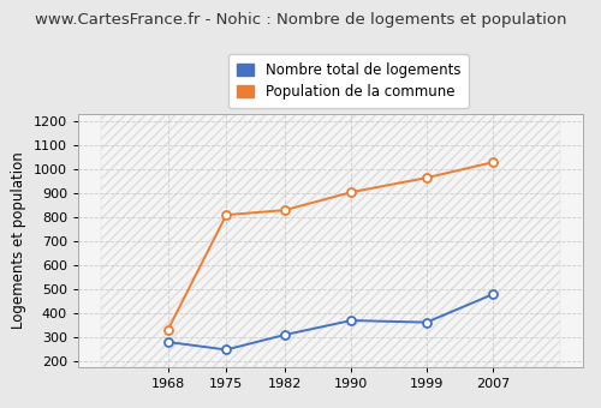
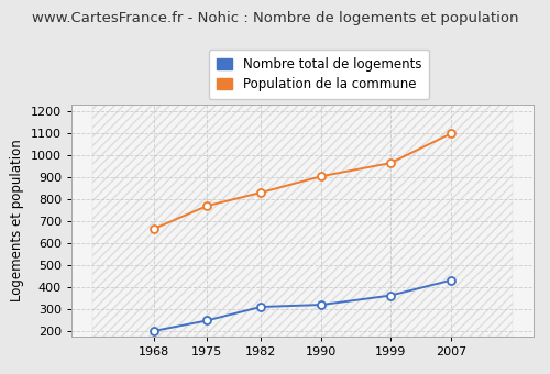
Nombre total de logements/1968: 280 -> 200
Population de la commune/1968: 330 -> 660
Population de la commune/1975: 810 -> 770
Nombre total de logements/1990: 370 -> 320
Nombre total de logements/2007: 480 -> 430
Population de la commune/2007: 1030 -> 1100
